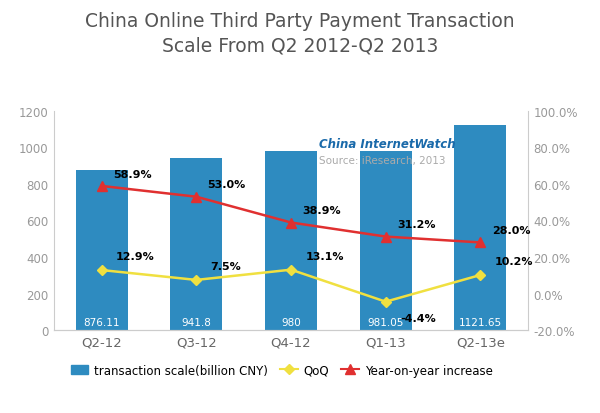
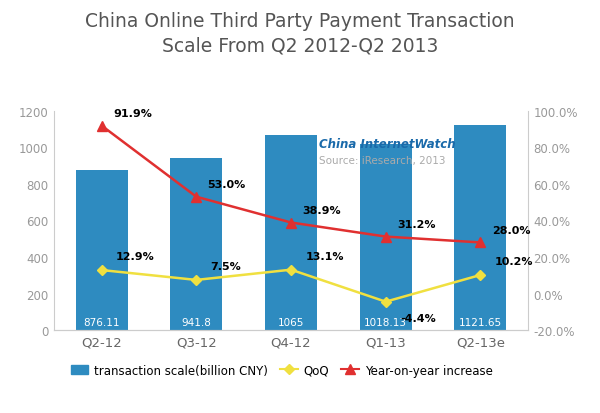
Year-on-year increase/Q2-12: 58.9% -> 91.9%
transaction scale(billion CNY)/Q4-12: 980 -> 1065
transaction scale(billion CNY)/Q1-13: 981.05 -> 1018.13
